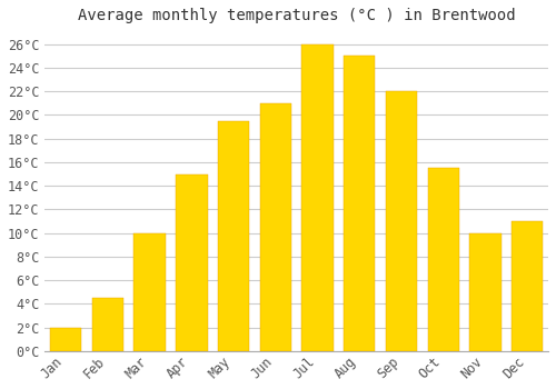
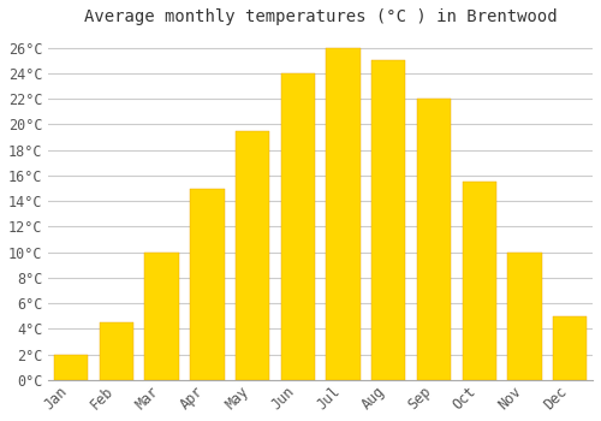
Jun: 21.0°C -> 24.0°C
Dec: 11.0°C -> 5.0°C
